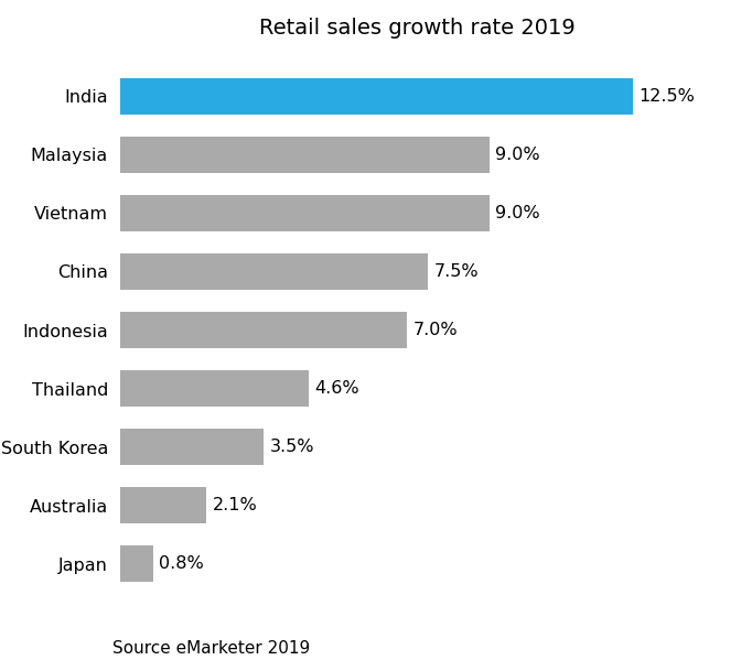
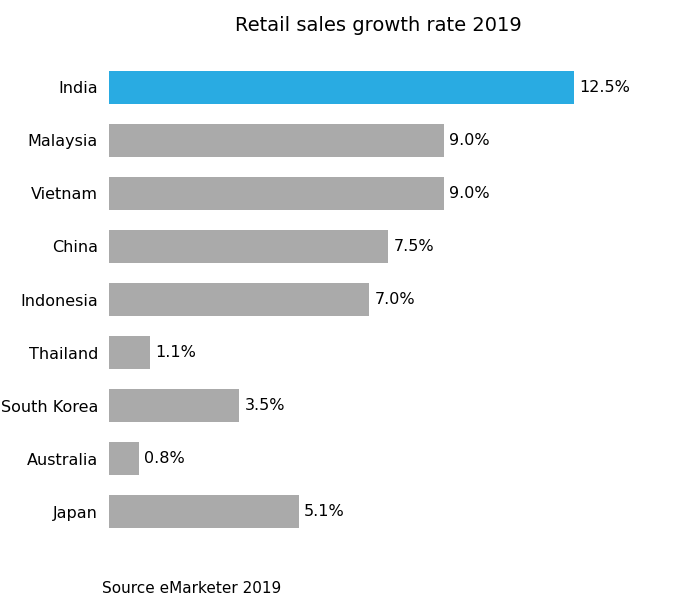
Thailand: 4.6% -> 1.1%
Australia: 2.1% -> 0.8%
Japan: 0.8% -> 5.1%
